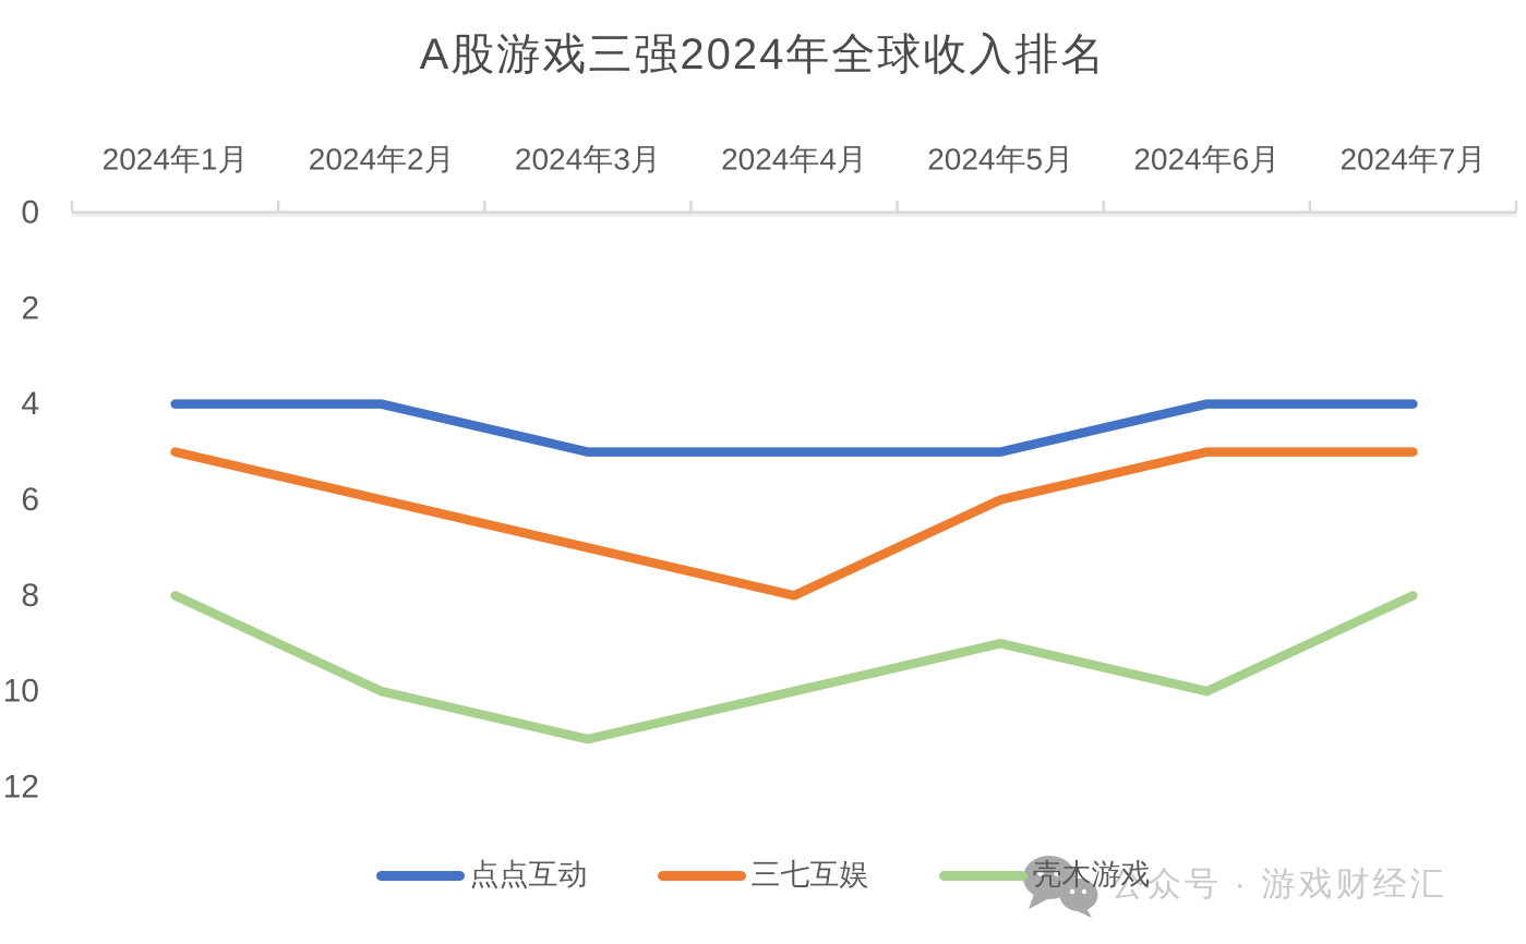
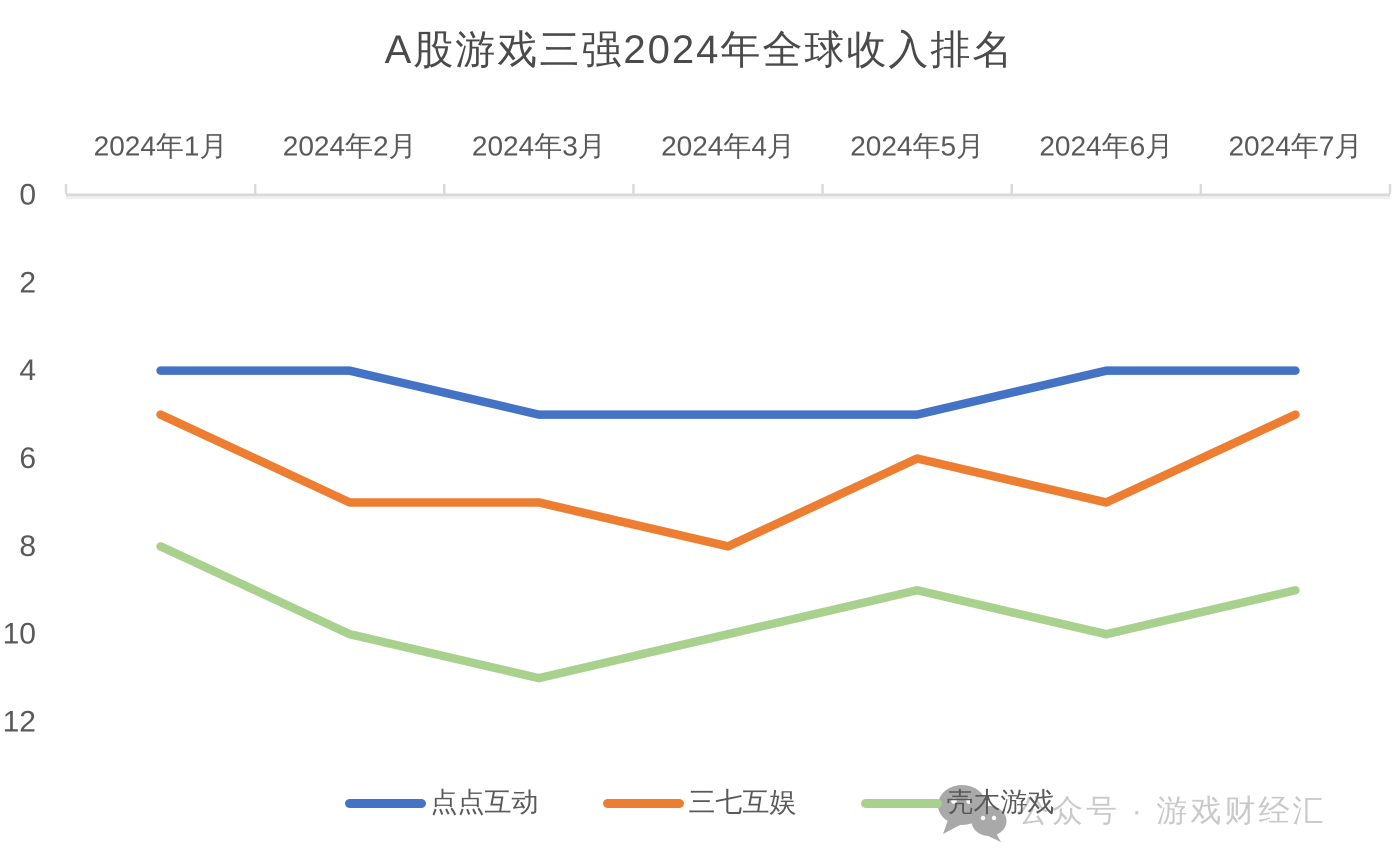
三七互娱/2024年2月: 6 -> 7
三七互娱/2024年6月: 5 -> 7
壳木游戏/2024年7月: 8 -> 9
